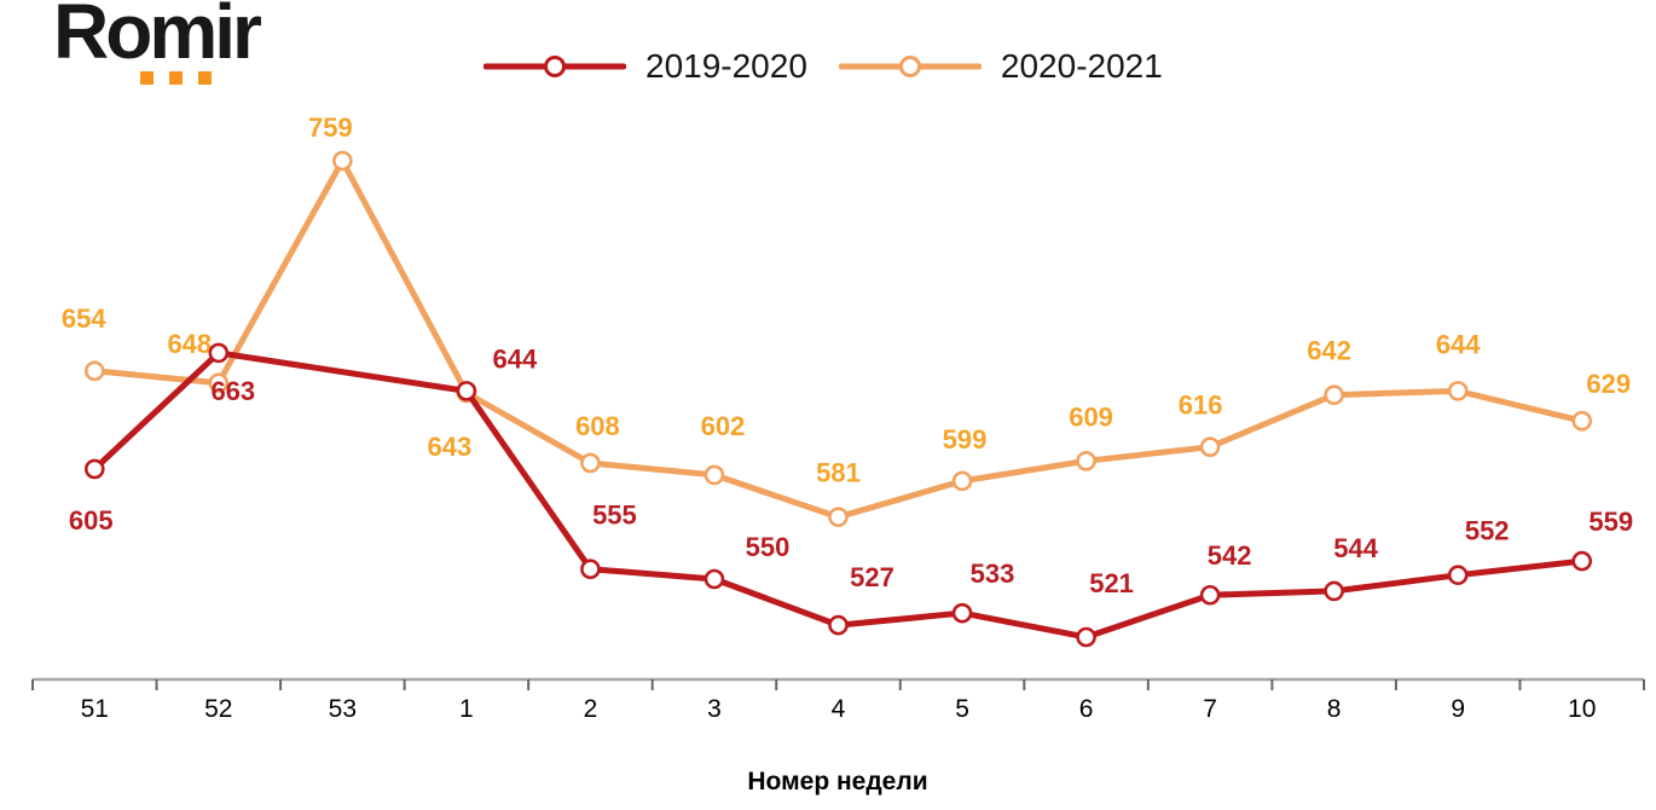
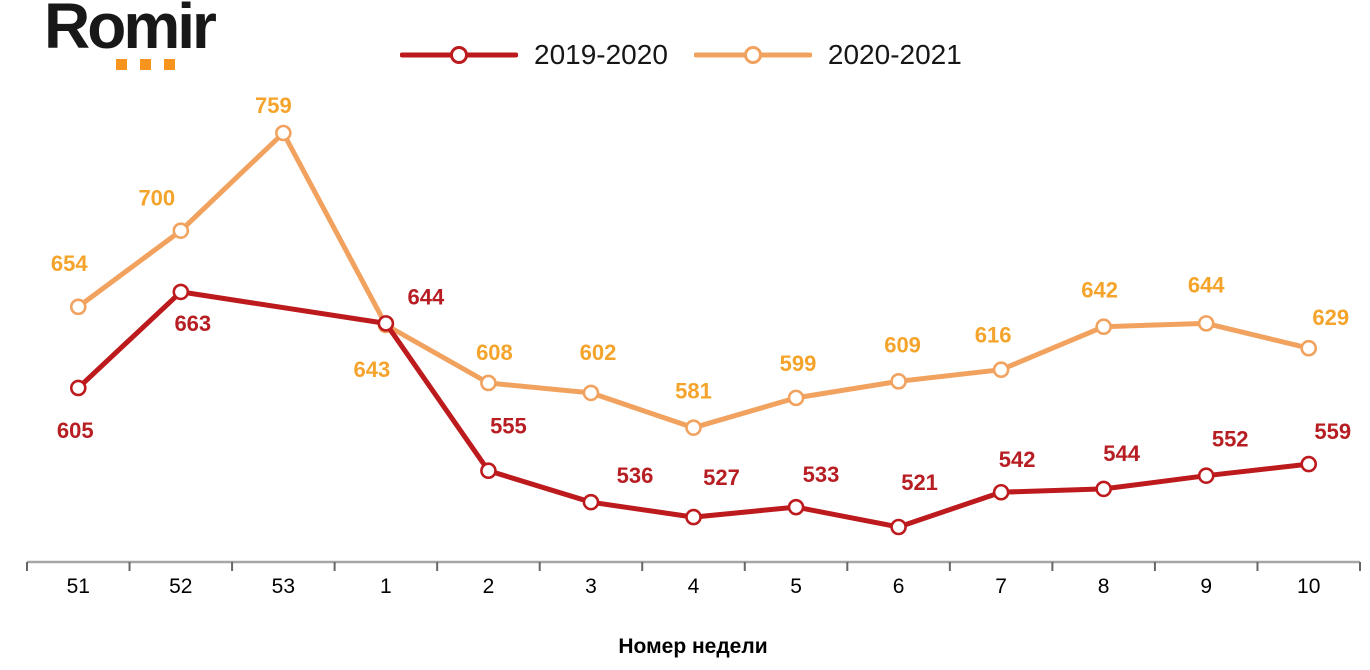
2020-2021/52: 648 -> 700
2019-2020/3: 550 -> 536
